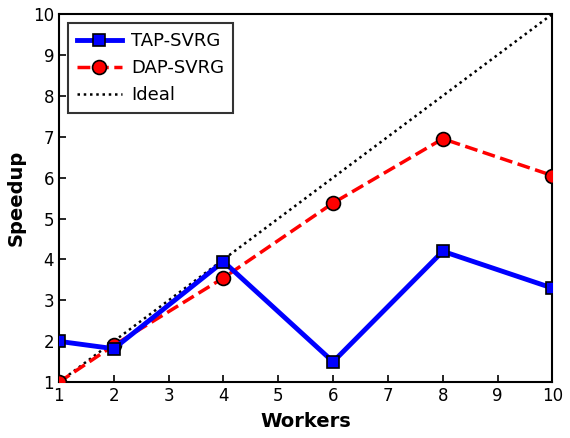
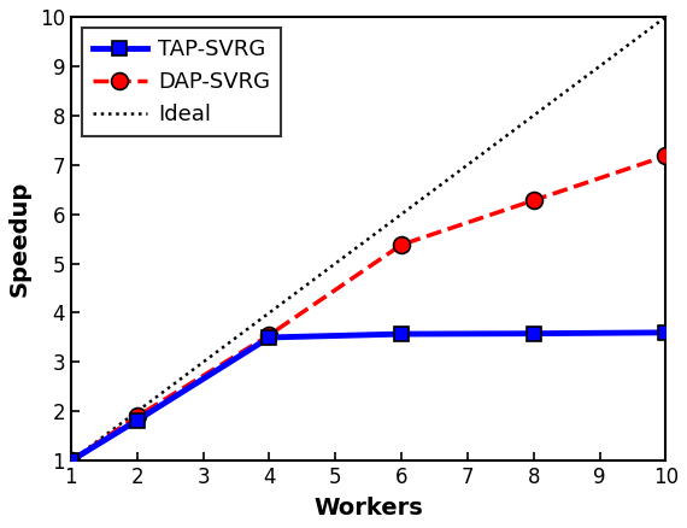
TAP-SVRG/1: 2.00 -> 1.00
TAP-SVRG/4: 3.95 -> 3.50
TAP-SVRG/6: 1.50 -> 3.57
TAP-SVRG/8: 4.20 -> 3.58
DAP-SVRG/8: 6.95 -> 6.28
TAP-SVRG/10: 3.30 -> 3.60
DAP-SVRG/10: 6.05 -> 7.18
